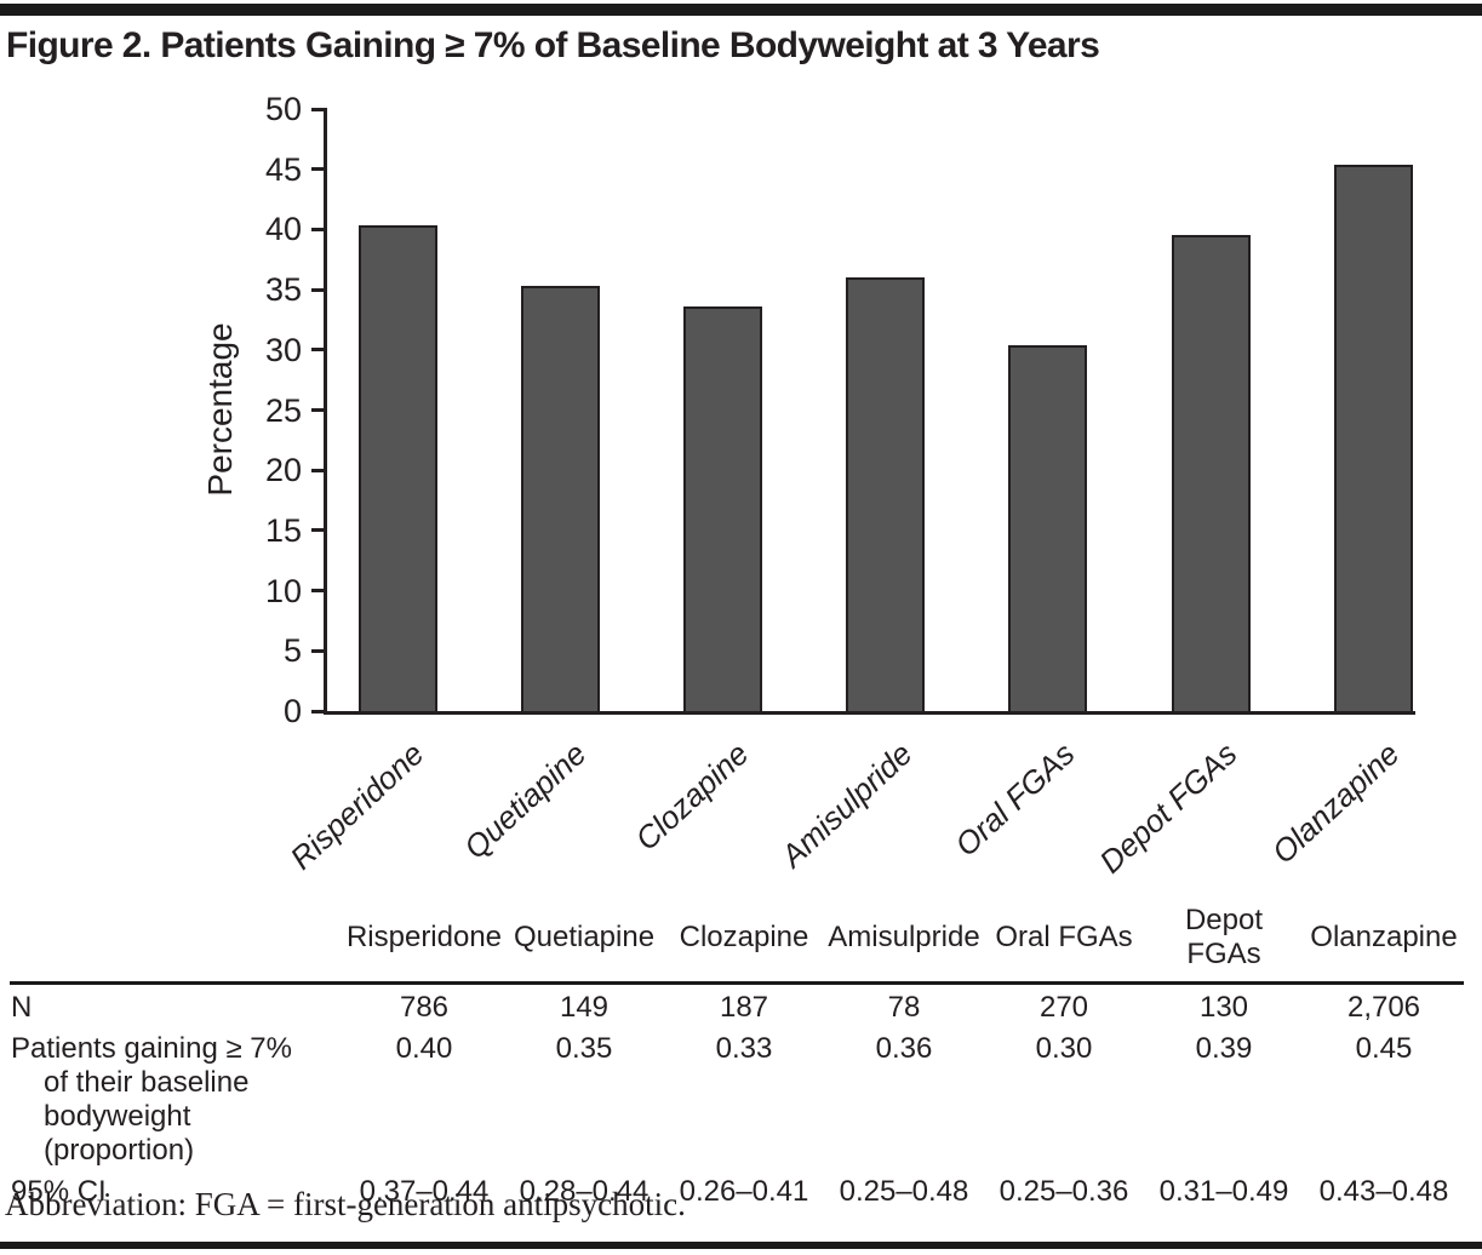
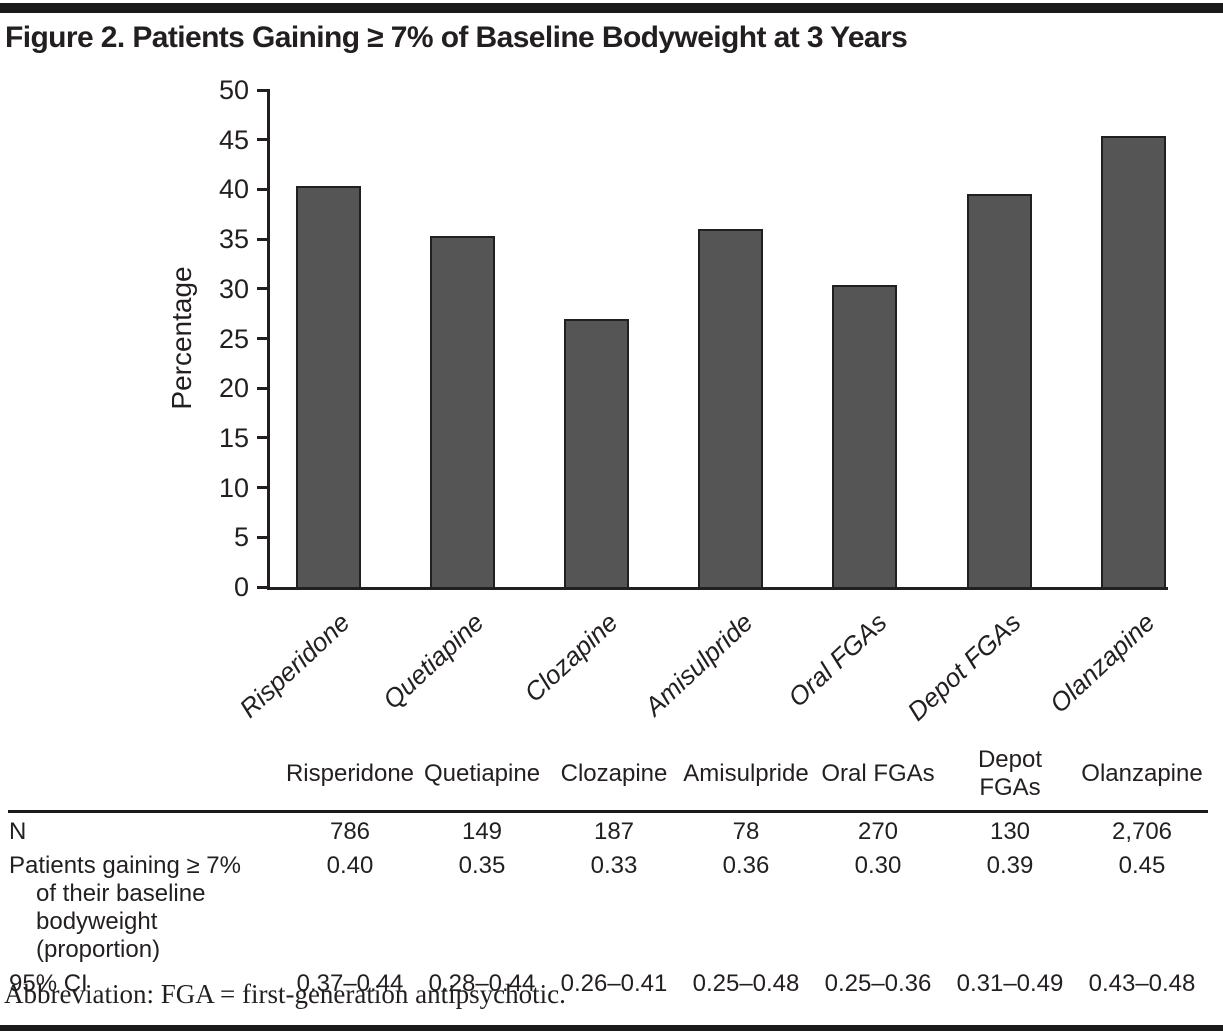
Clozapine: 34 -> 27
